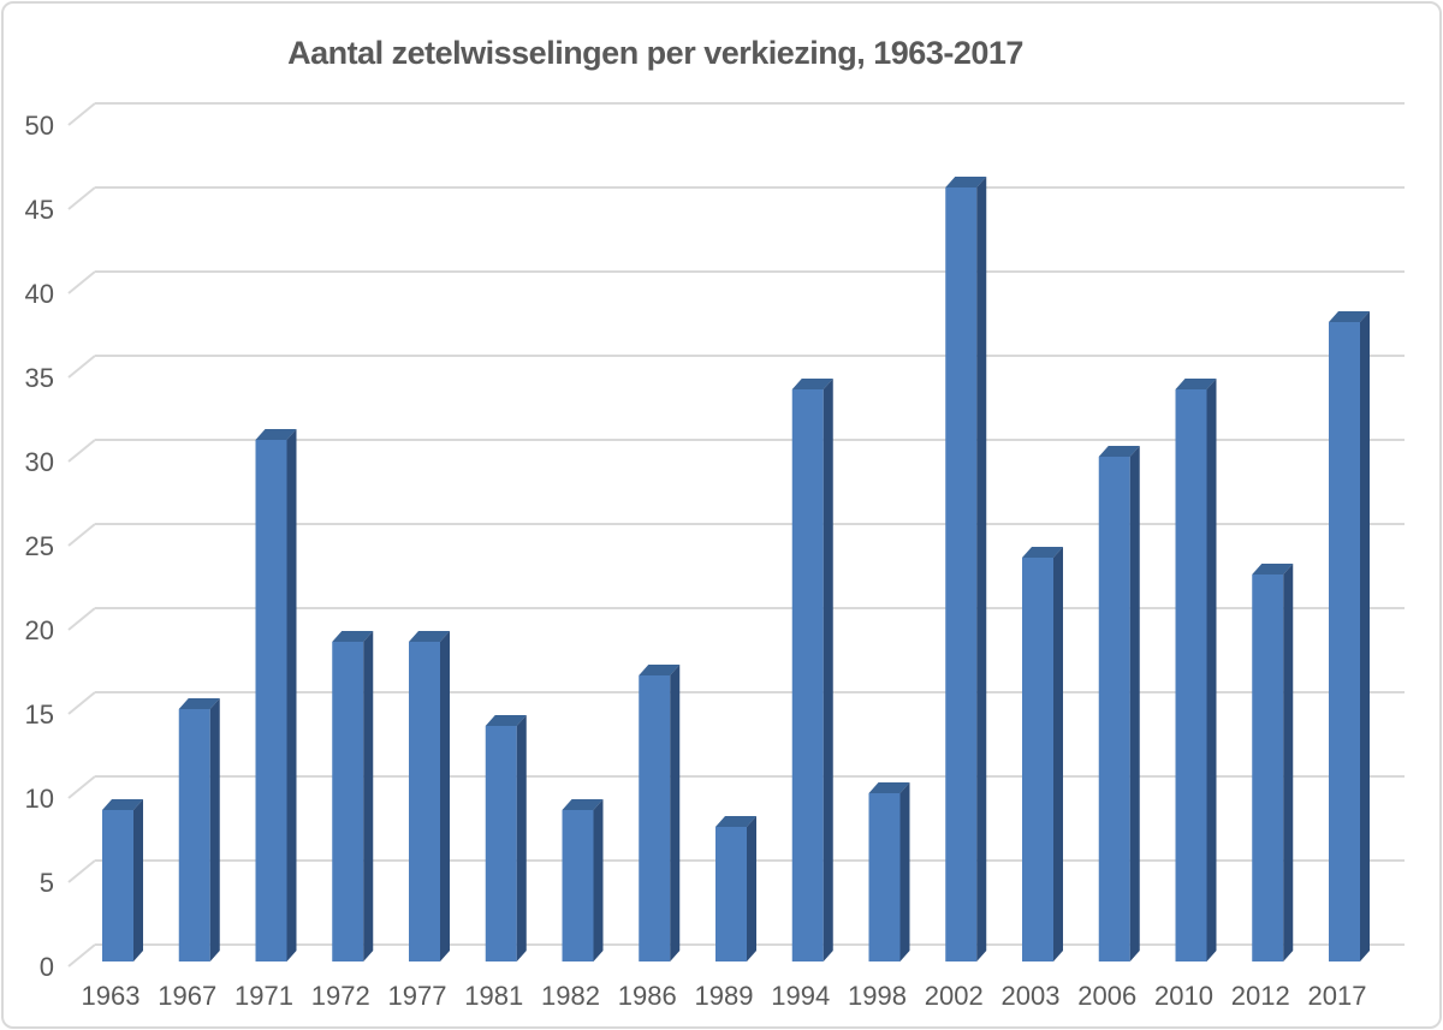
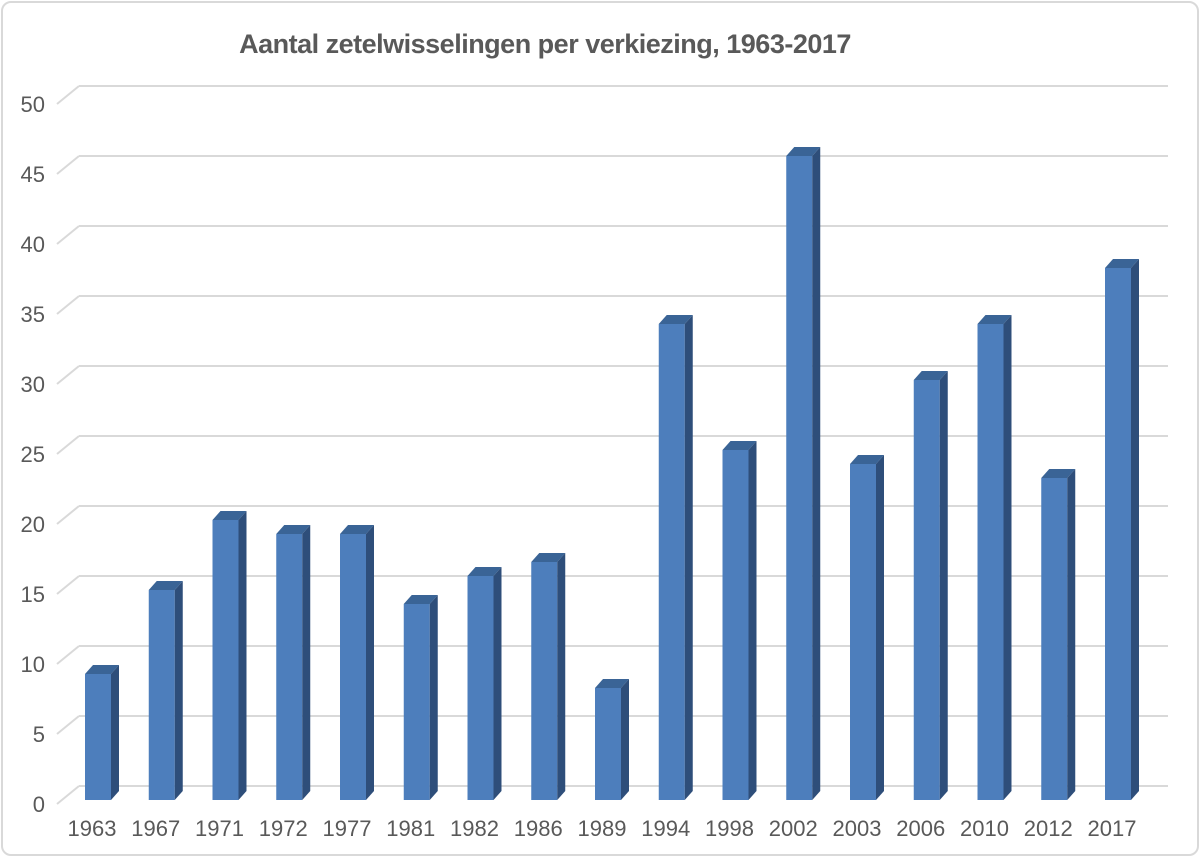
1971: 31 -> 20
1982: 9 -> 16
1998: 10 -> 25
